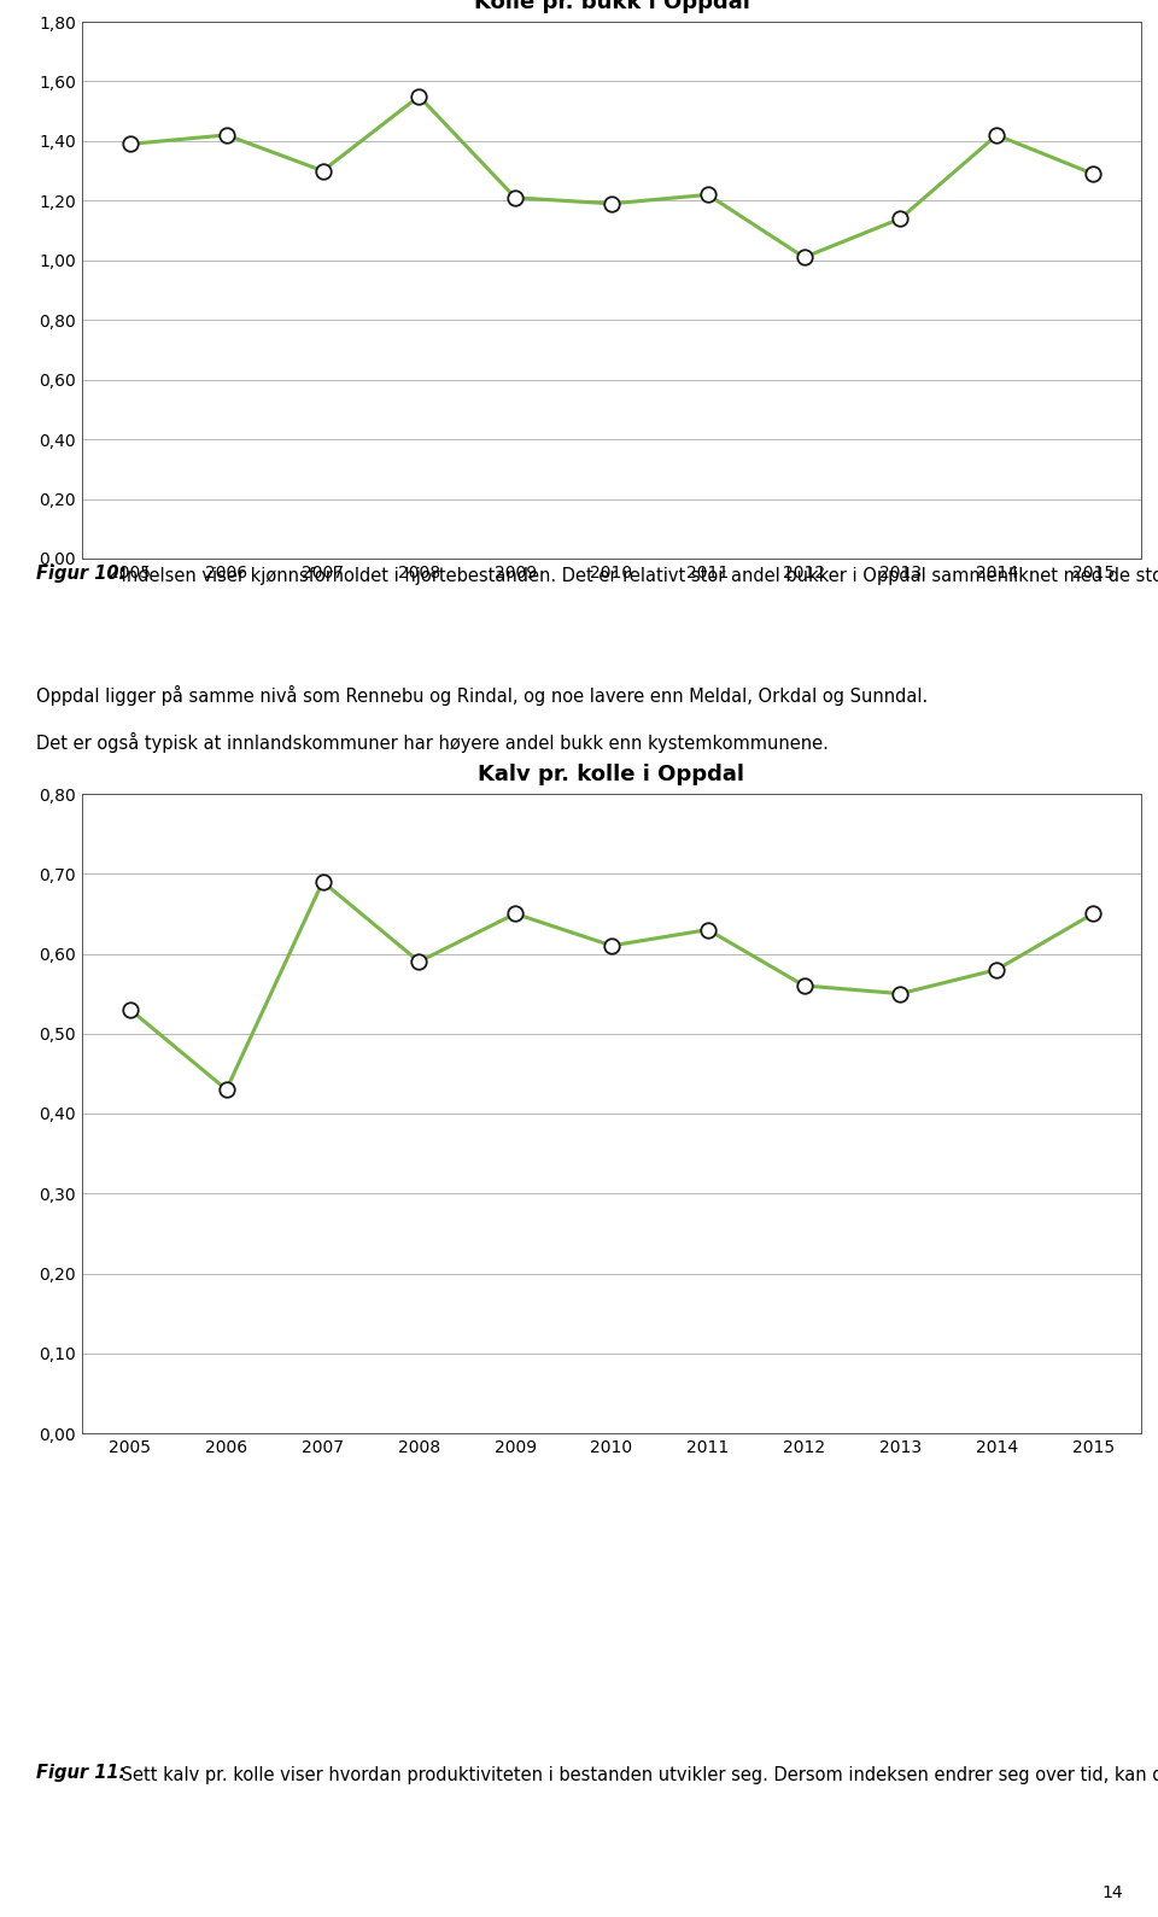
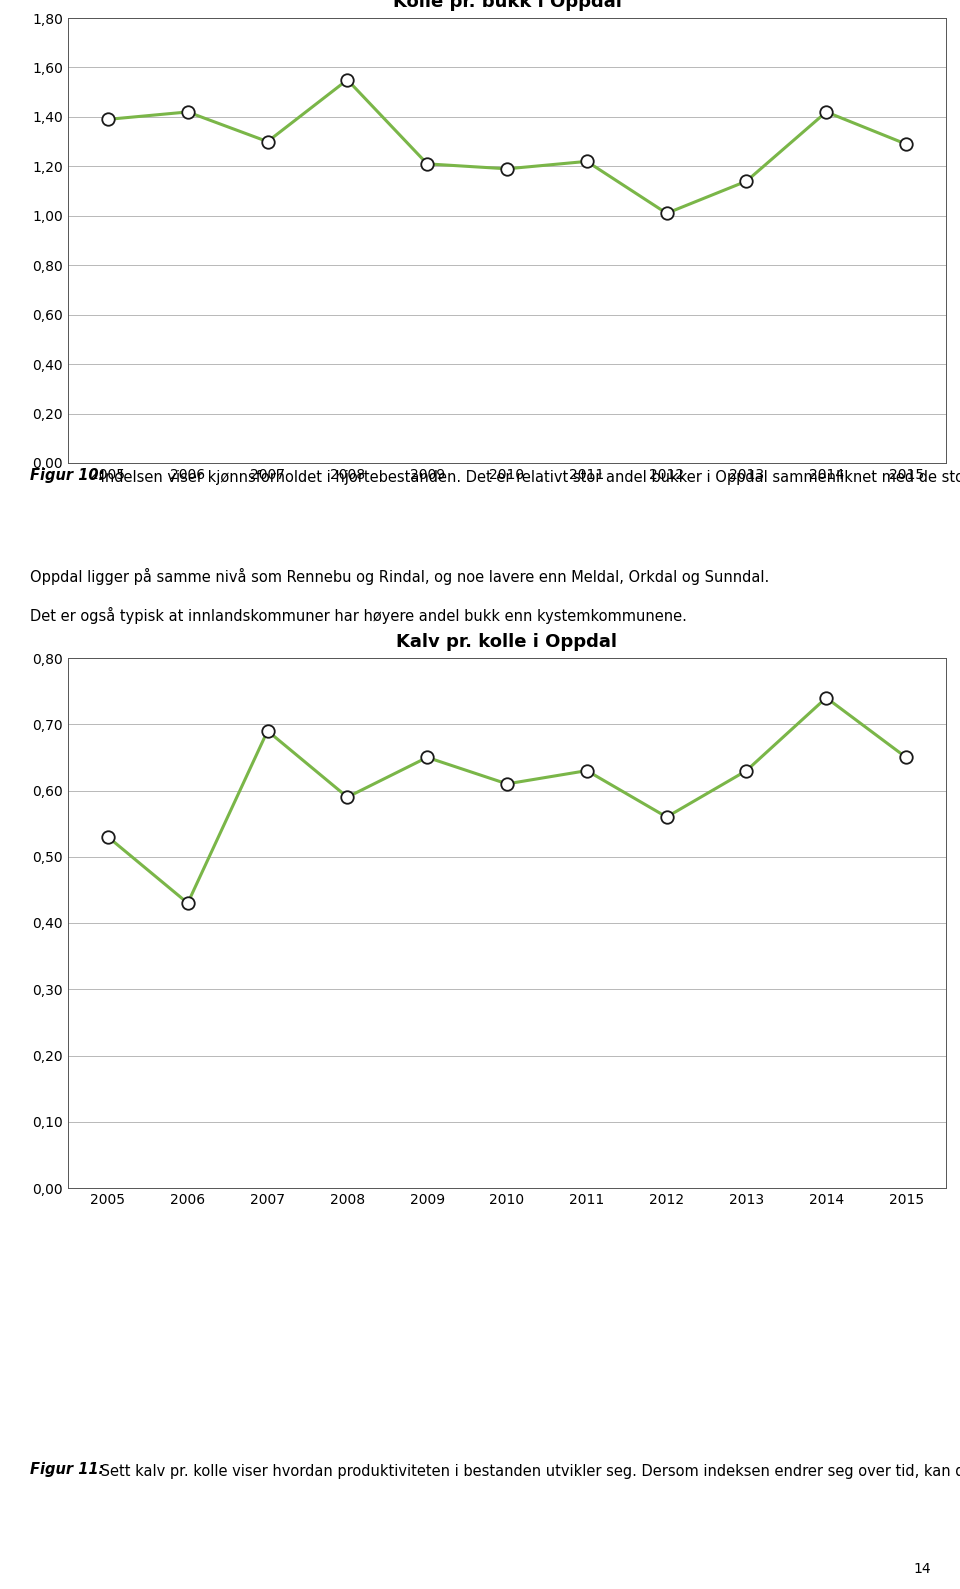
Kalv pr. kolle i Oppdal/2013: 0,55 -> 0,63
Kalv pr. kolle i Oppdal/2014: 0,58 -> 0,74
